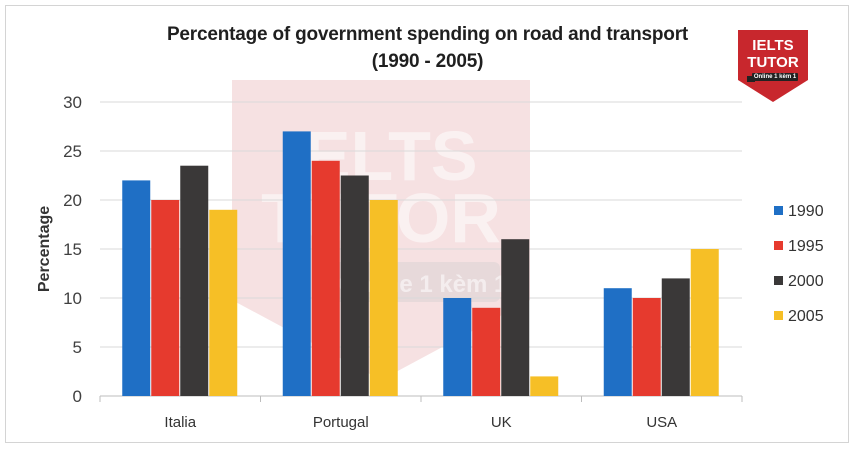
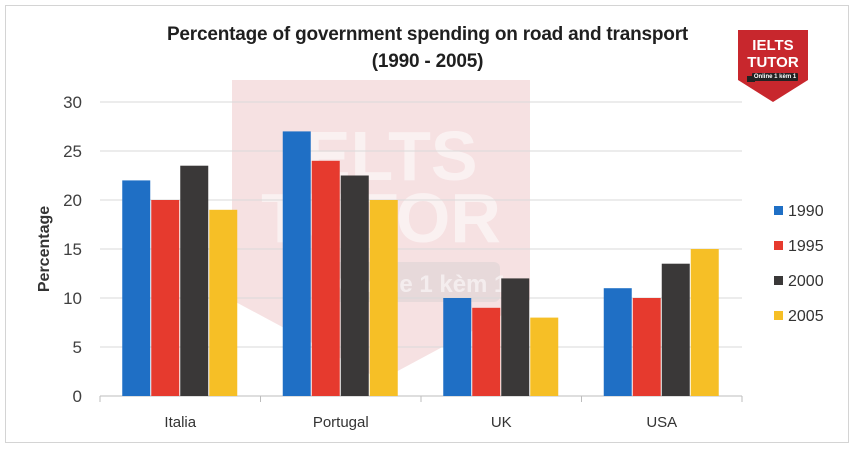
2000/UK: 16 -> 12
2005/UK: 2 -> 8
2000/USA: 12 -> 14
